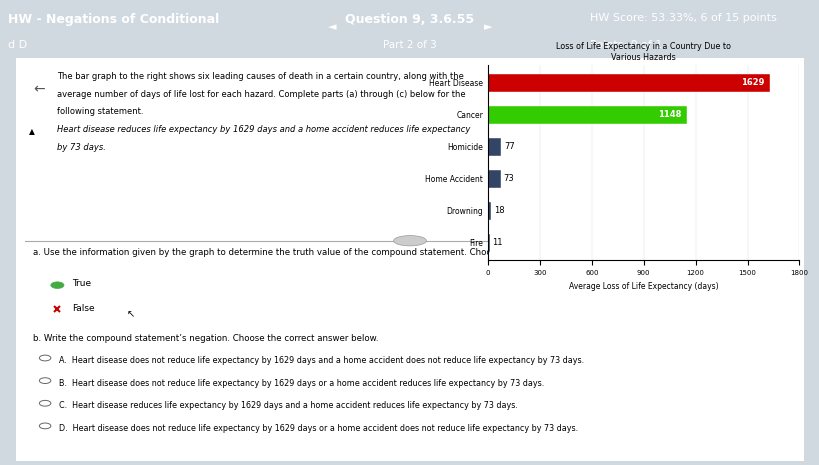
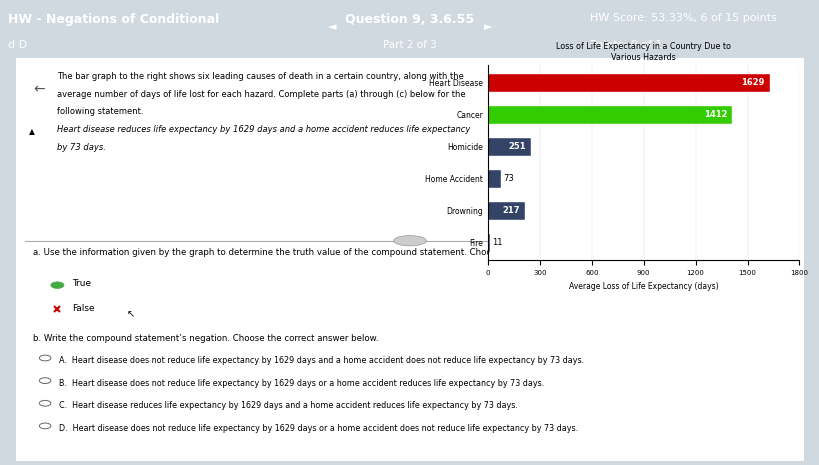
Cancer: 1148 -> 1412
Homicide: 77 -> 251
Drowning: 18 -> 217
